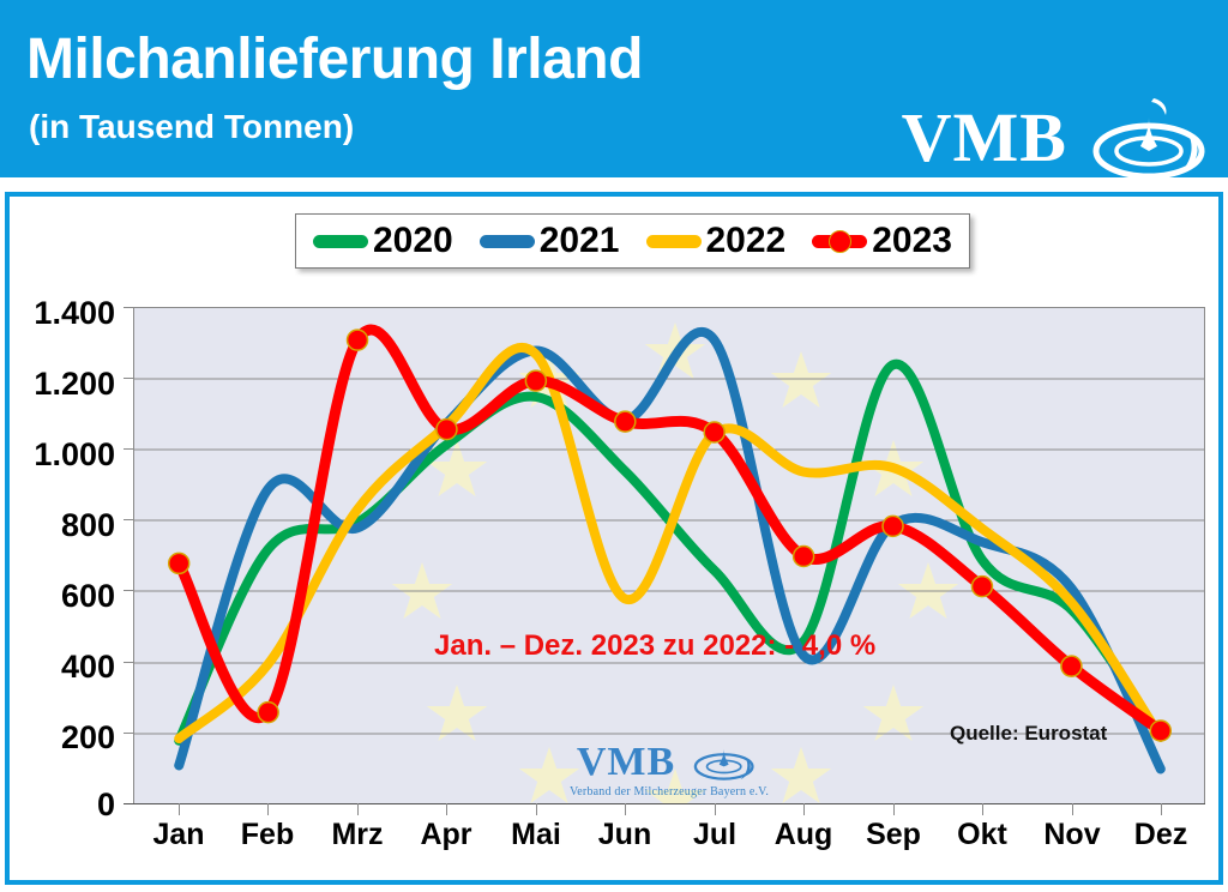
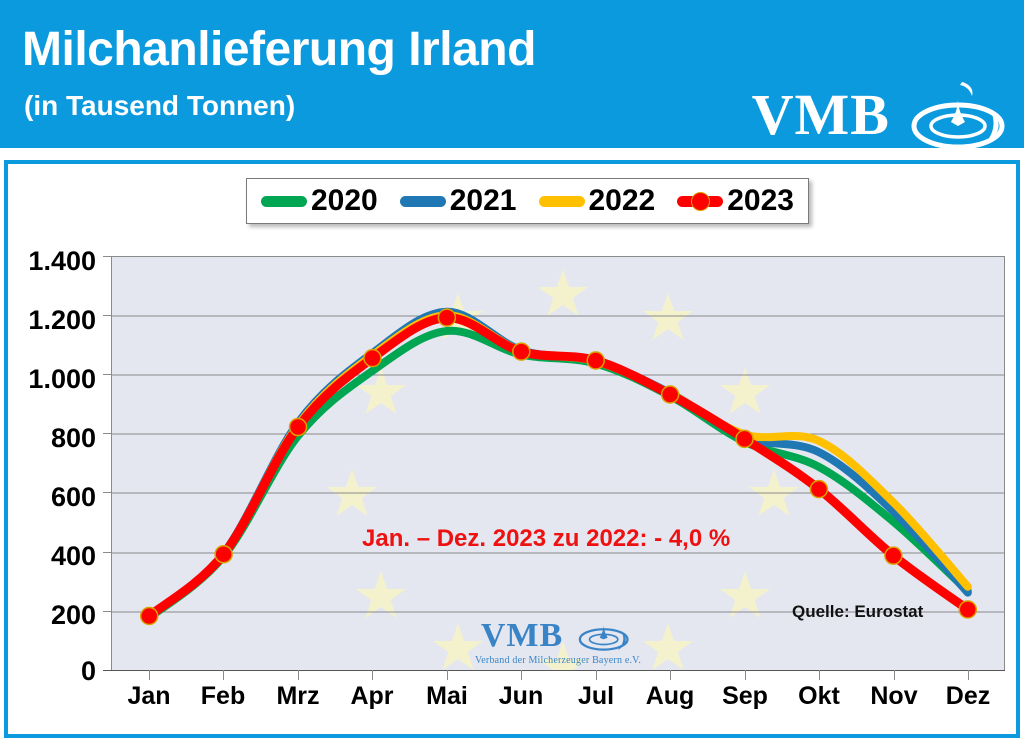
2021/Jan: 110 -> 180
2023/Jan: 680 -> 190
2020/Feb: 720 -> 390
2021/Feb: 890 -> 400
2023/Feb: 260 -> 400
2021/Mrz: 780 -> 840
2023/Mrz: 1310 -> 820
2021/Mai: 1280 -> 1220
2022/Mai: 1270 -> 1200
2020/Jun: 940 -> 1070
2022/Jun: 580 -> 1080
2020/Jul: 660 -> 1040
2021/Jul: 1310 -> 1050
2020/Aug: 460 -> 930
2021/Aug: 420 -> 940
2023/Aug: 700 -> 940
2020/Sep: 1240 -> 780
2022/Sep: 950 -> 800
2020/Nov: 550 -> 500
2021/Nov: 610 -> 540
2020/Dez: 190 -> 270
2021/Dez: 100 -> 260
2022/Dez: 190 -> 280
